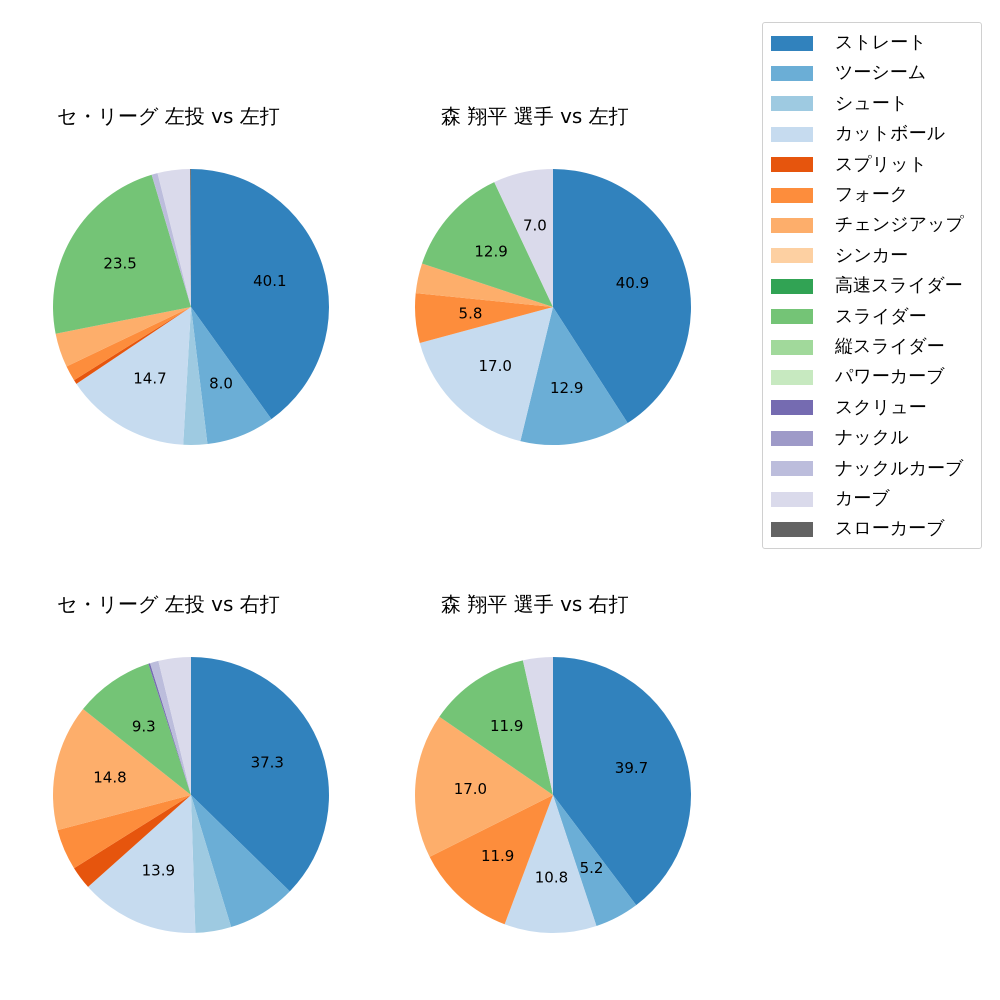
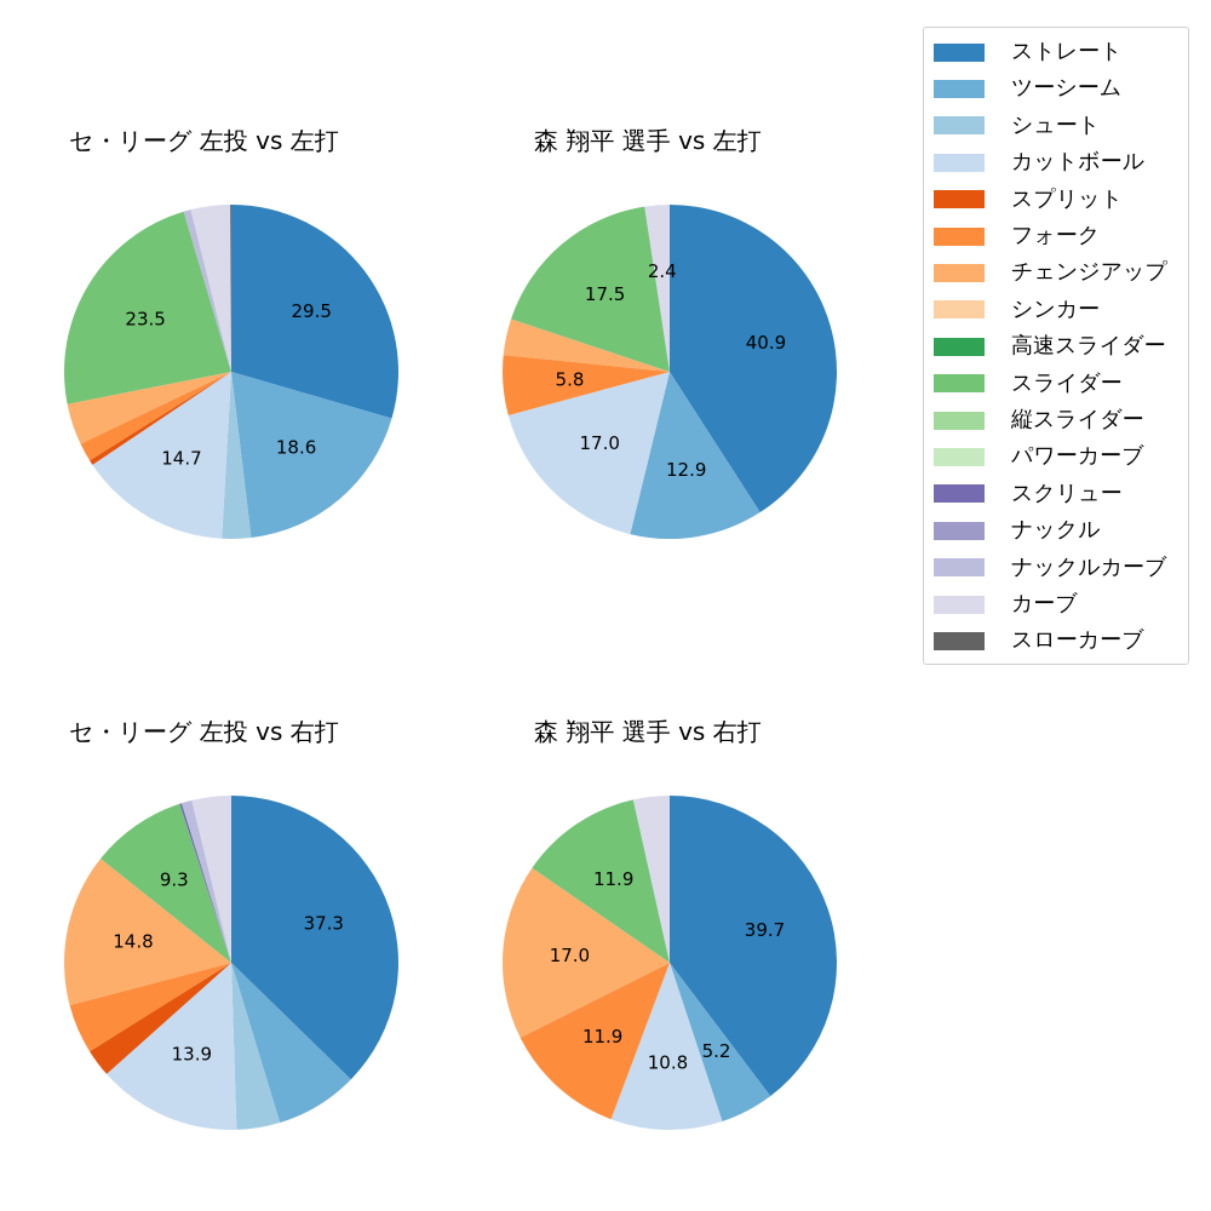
セ・リーグ 左投 vs 左打/ストレート: 40.1 -> 29.5
セ・リーグ 左投 vs 左打/ツーシーム: 8.0 -> 18.6
森 翔平 選手 vs 左打/スライダー: 12.9 -> 17.5
森 翔平 選手 vs 左打/カーブ: 7.0 -> 2.4
